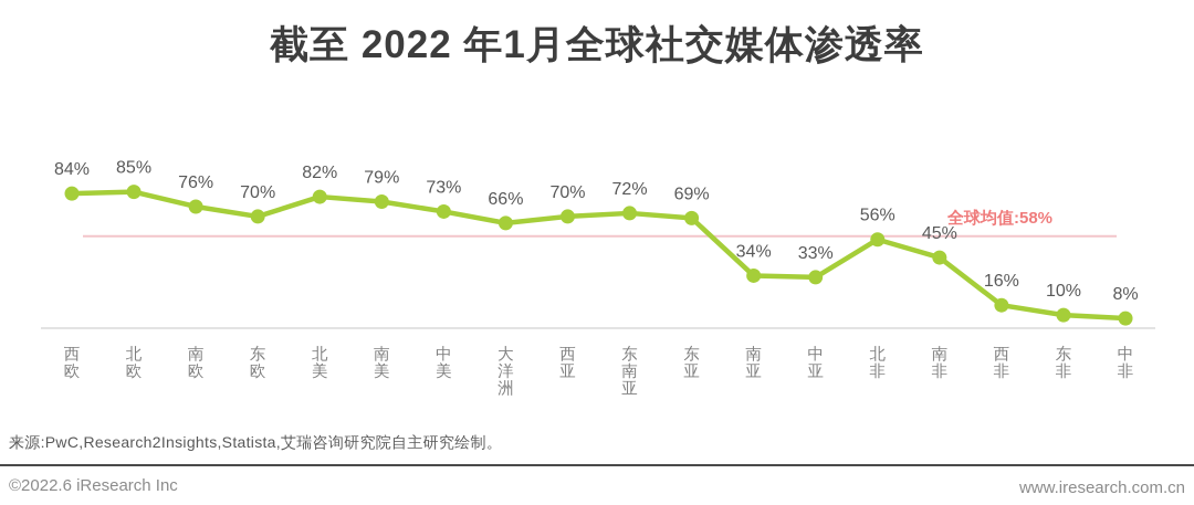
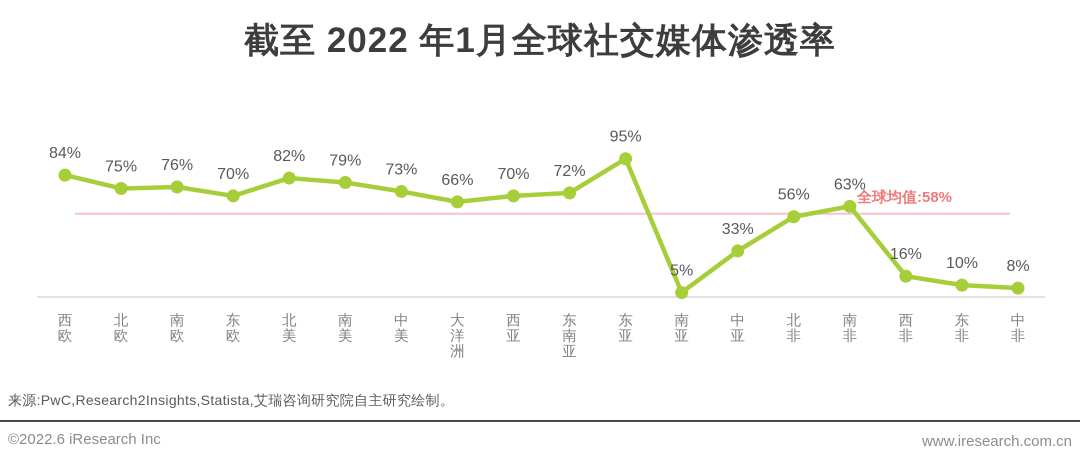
北欧: 85% -> 75%
东亚: 69% -> 95%
南亚: 34% -> 5%
南非: 45% -> 63%
